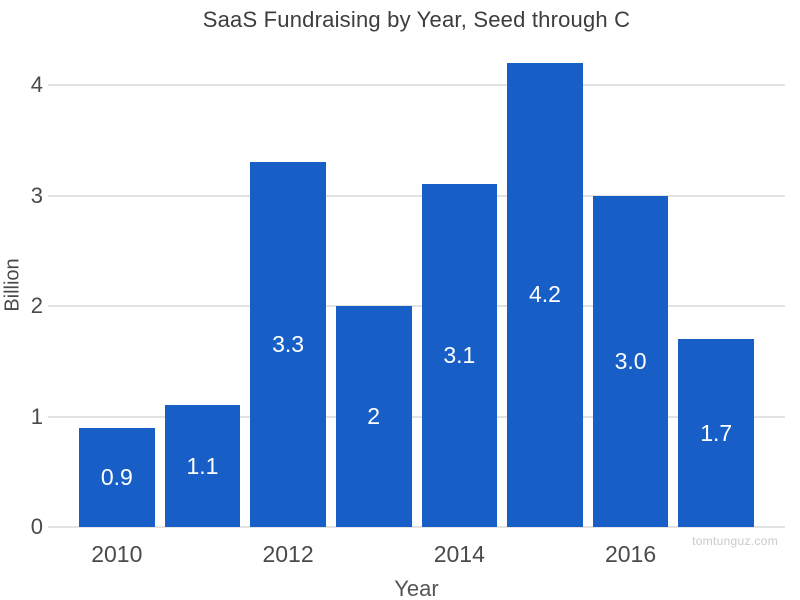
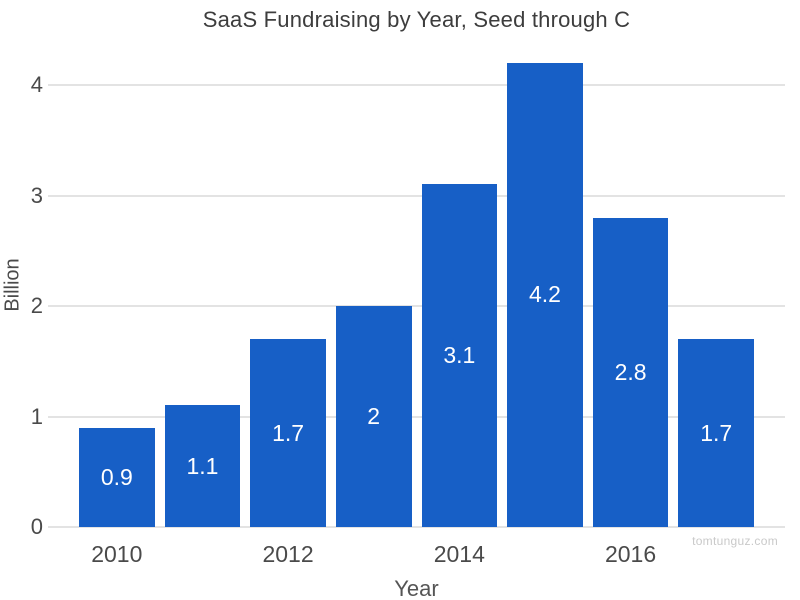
2012: 3.3 -> 1.7
2016: 3.0 -> 2.8
